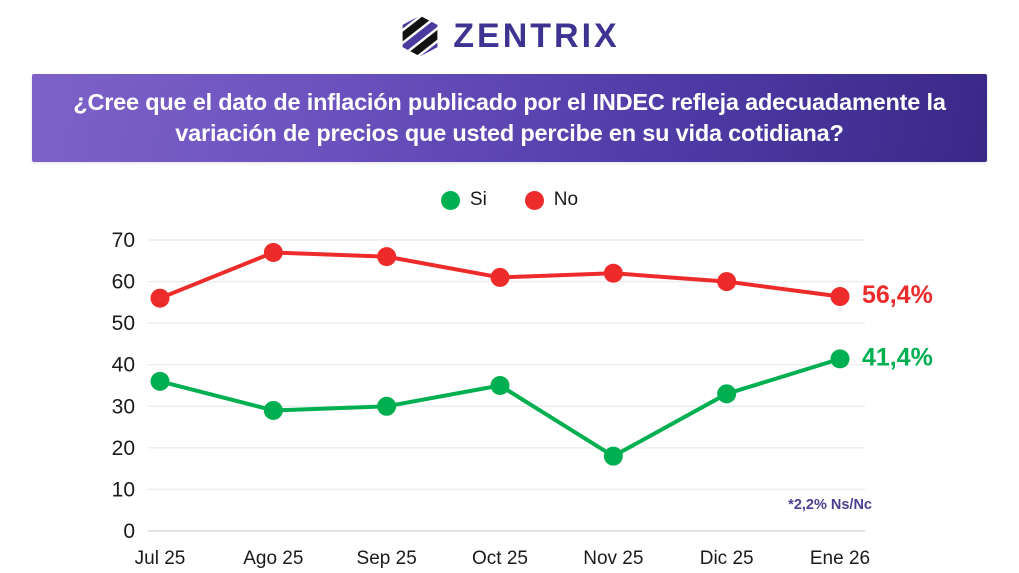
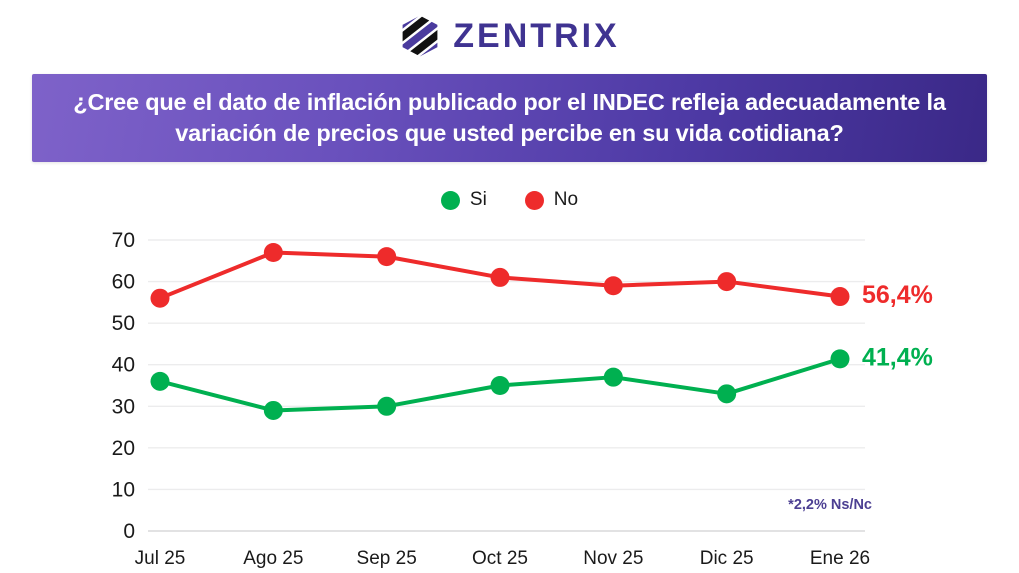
No/Nov 25: 62 -> 59
Si/Nov 25: 18 -> 37
